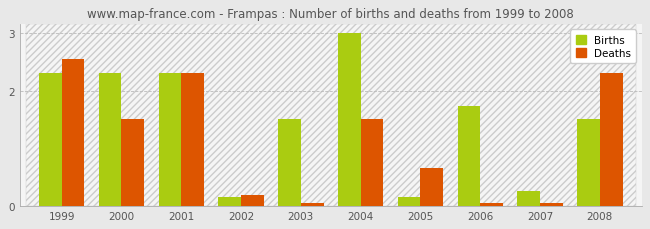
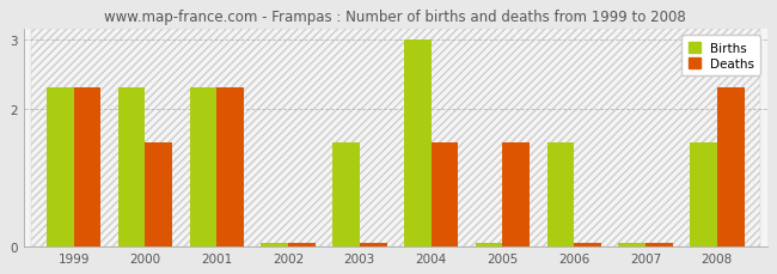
Deaths/1999: 2.54 -> 2.30
Births/2002: 0.16 -> 0.05
Deaths/2002: 0.18 -> 0.05
Births/2005: 0.16 -> 0.05
Deaths/2005: 0.66 -> 1.50
Births/2006: 1.74 -> 1.50
Births/2007: 0.26 -> 0.05
